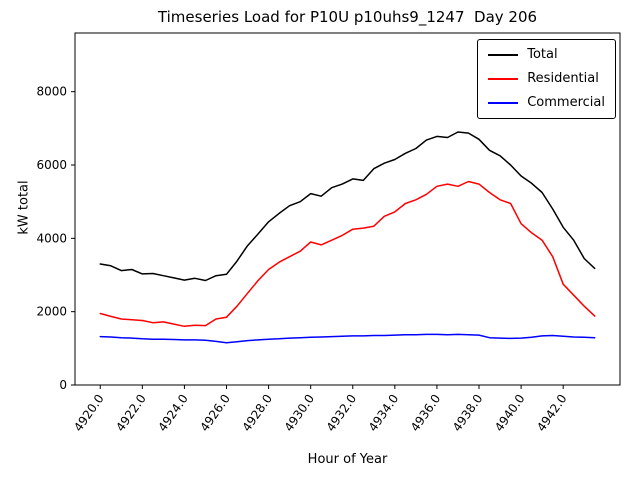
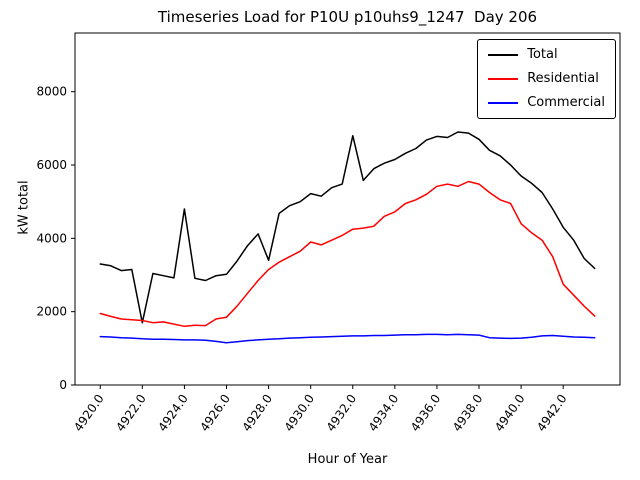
Total/4922.0: 3000 -> 1700
Total/4924.0: 2900 -> 4800
Total/4928.0: 4400 -> 3400
Total/4932.0: 5600 -> 6800
